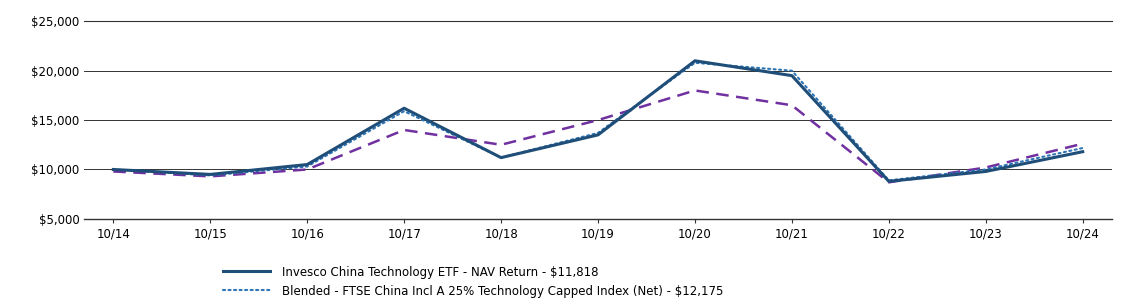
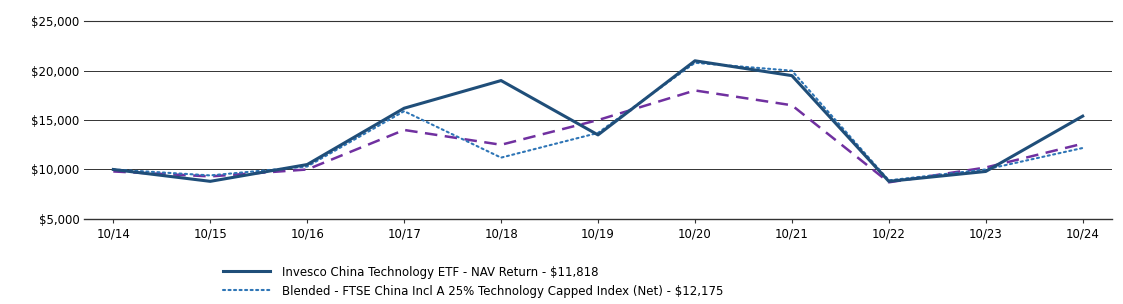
Invesco China Technology ETF - NAV Return - $11,818/10/15: $9,500 -> $8,800
Invesco China Technology ETF - NAV Return - $11,818/10/18: $11,200 -> $19,000
Invesco China Technology ETF - NAV Return - $11,818/10/24: $11,800 -> $15,400
